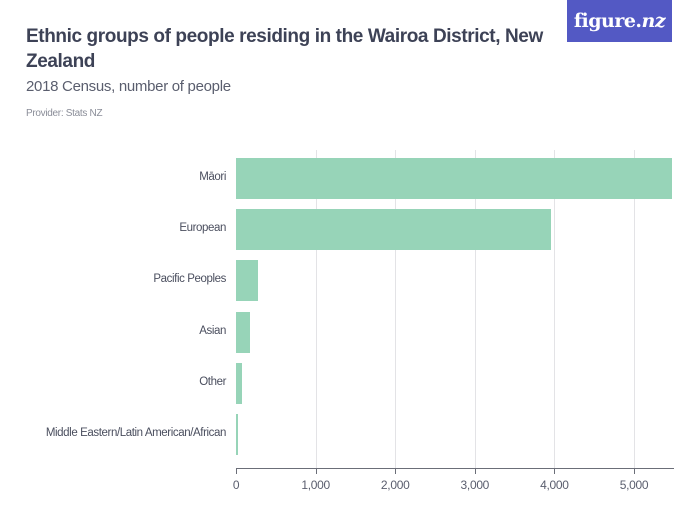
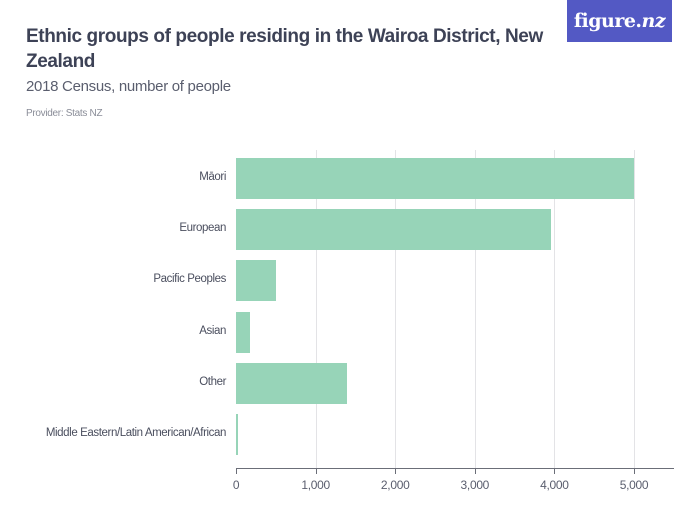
Māori: 5500 -> 5000
Pacific Peoples: 300 -> 500
Other: 100 -> 1400
